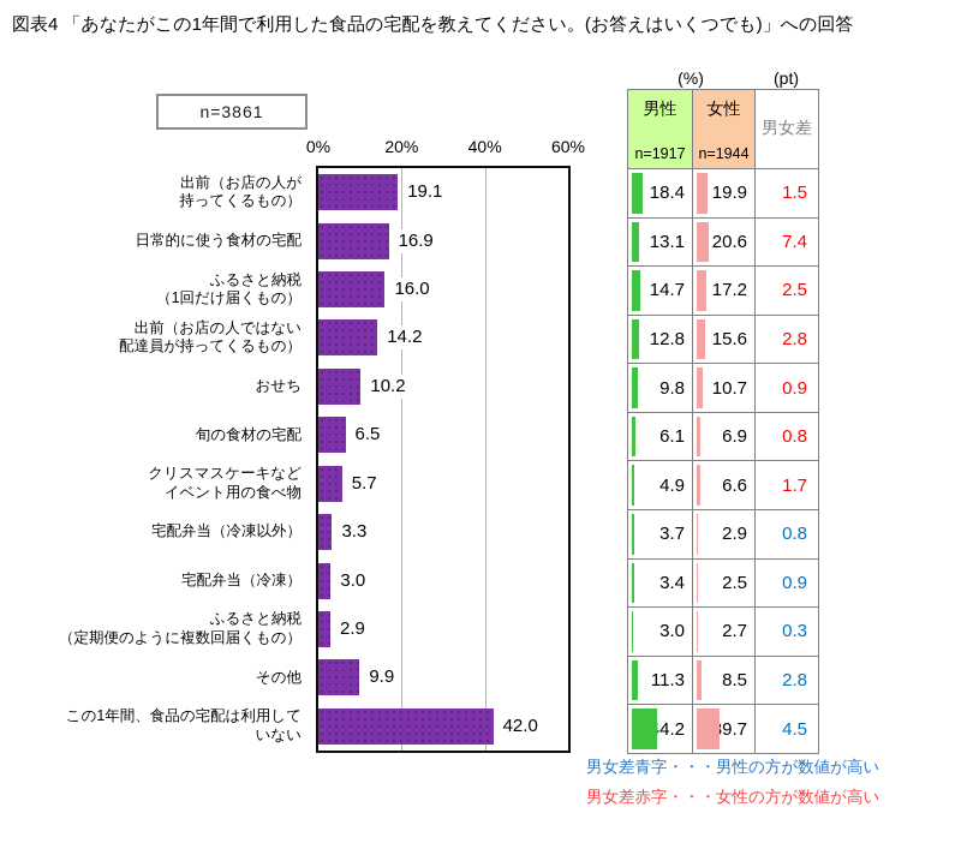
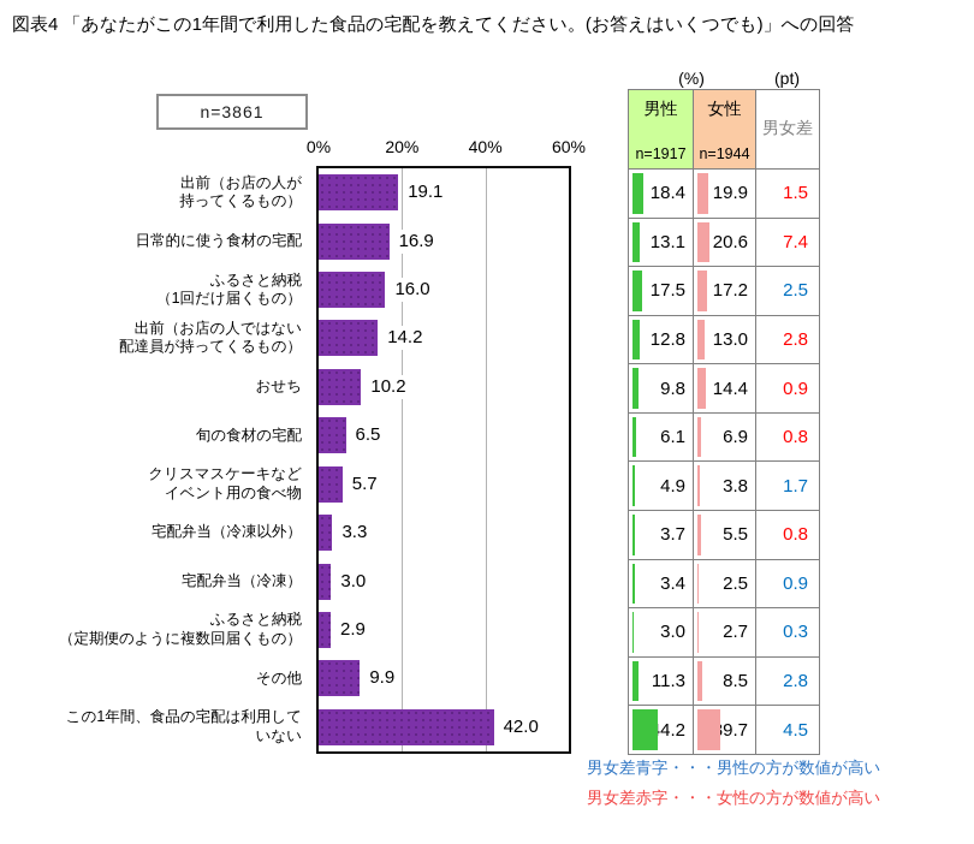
男性/ふるさと納税（1回だけ届くもの）: 14.7 -> 17.5
女性/出前（お店の人ではない配達員が持ってくるもの）: 15.6 -> 13.0
女性/おせち: 10.7 -> 14.4
女性/クリスマスケーキなどイベント用の食べ物: 6.6 -> 3.8
女性/宅配弁当（冷凍以外）: 2.9 -> 5.5
